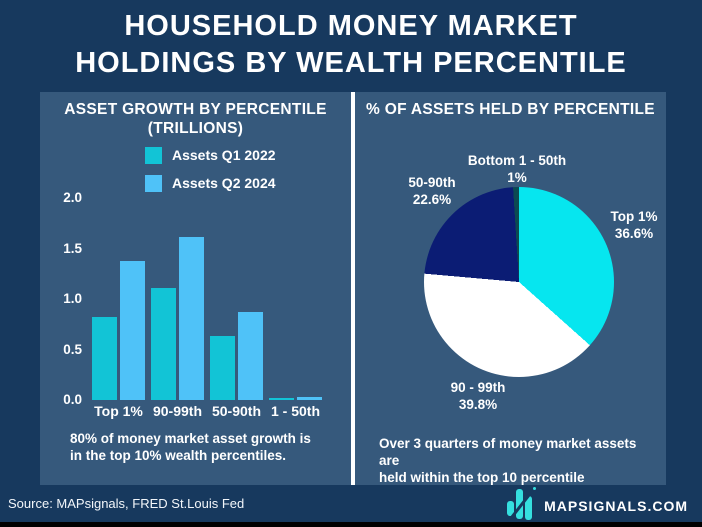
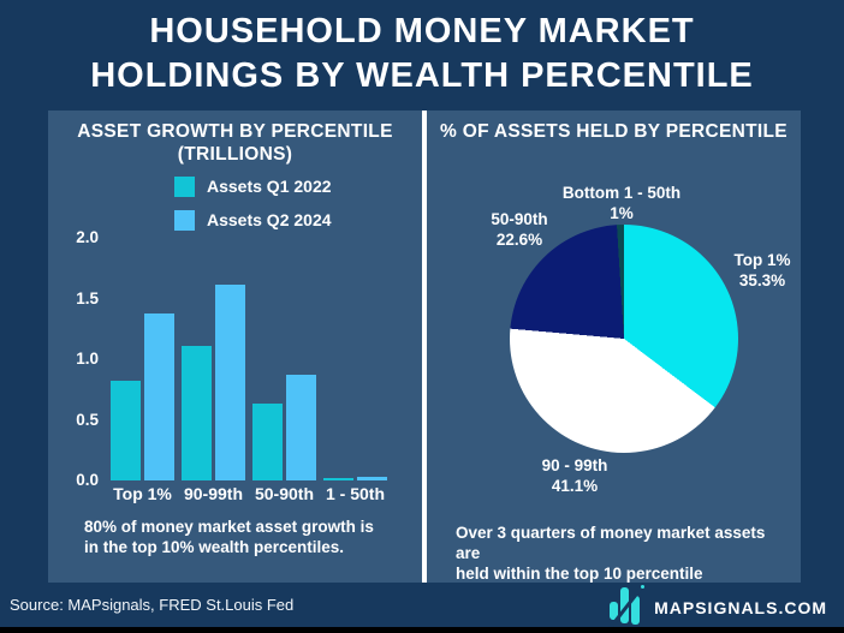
% OF ASSETS HELD BY PERCENTILE/Top 1%: 36.6% -> 35.3%
% OF ASSETS HELD BY PERCENTILE/90 - 99th: 39.8% -> 41.1%
